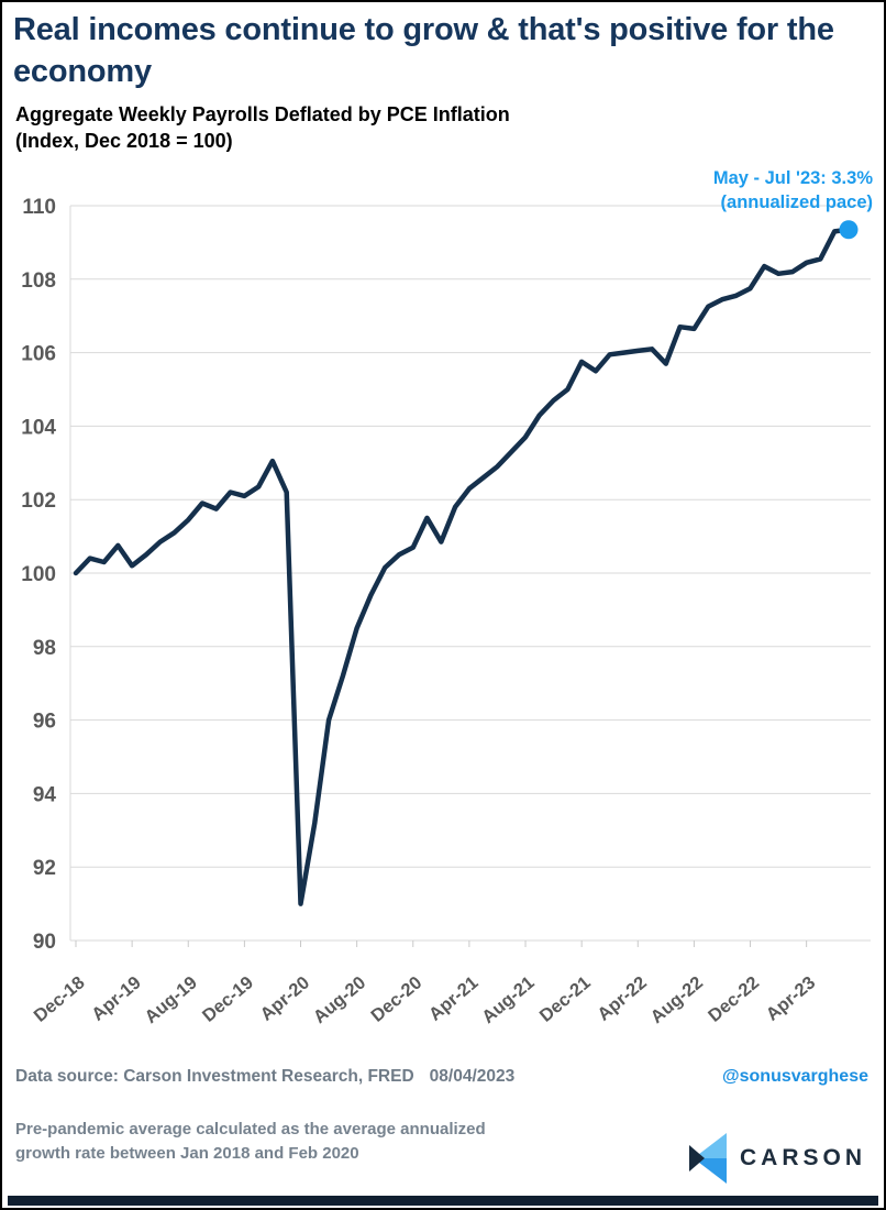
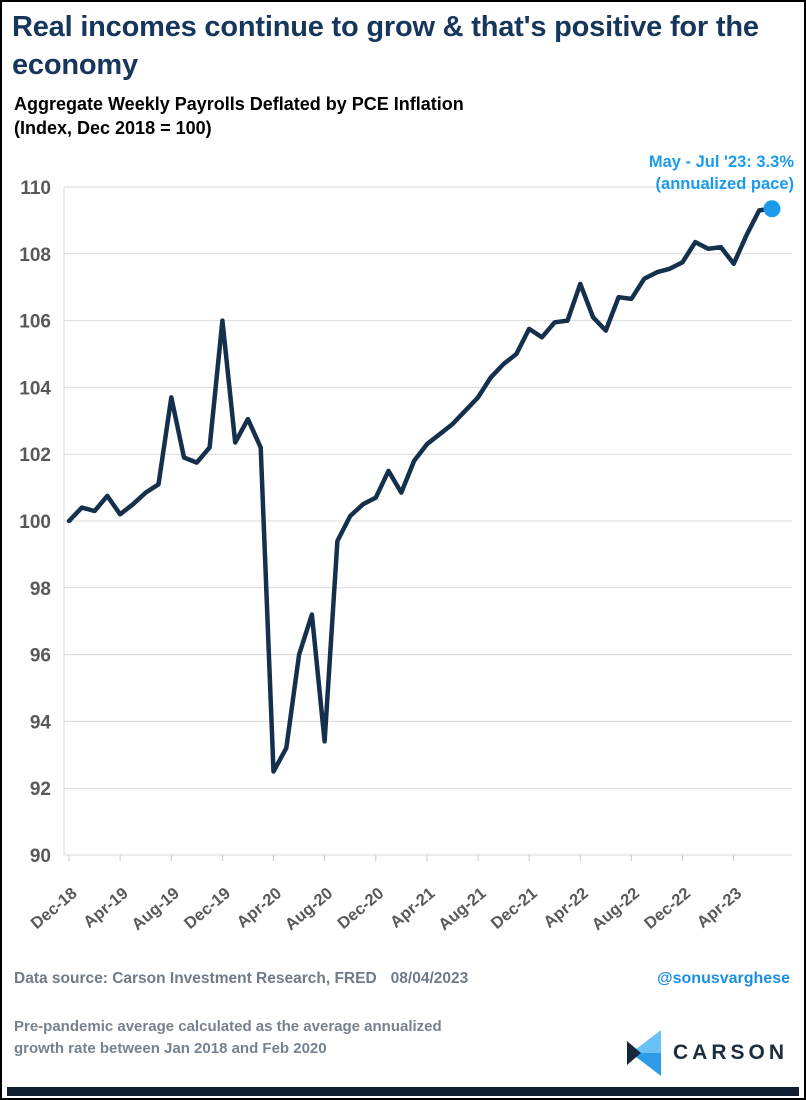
Aug-19: 101.5 -> 103.7
Dec-19: 102.1 -> 106.0
Apr-20: 91.0 -> 92.5
Aug-20: 98.5 -> 93.4
Apr-22: 106.0 -> 107.1
Apr-23: 108.5 -> 107.7
